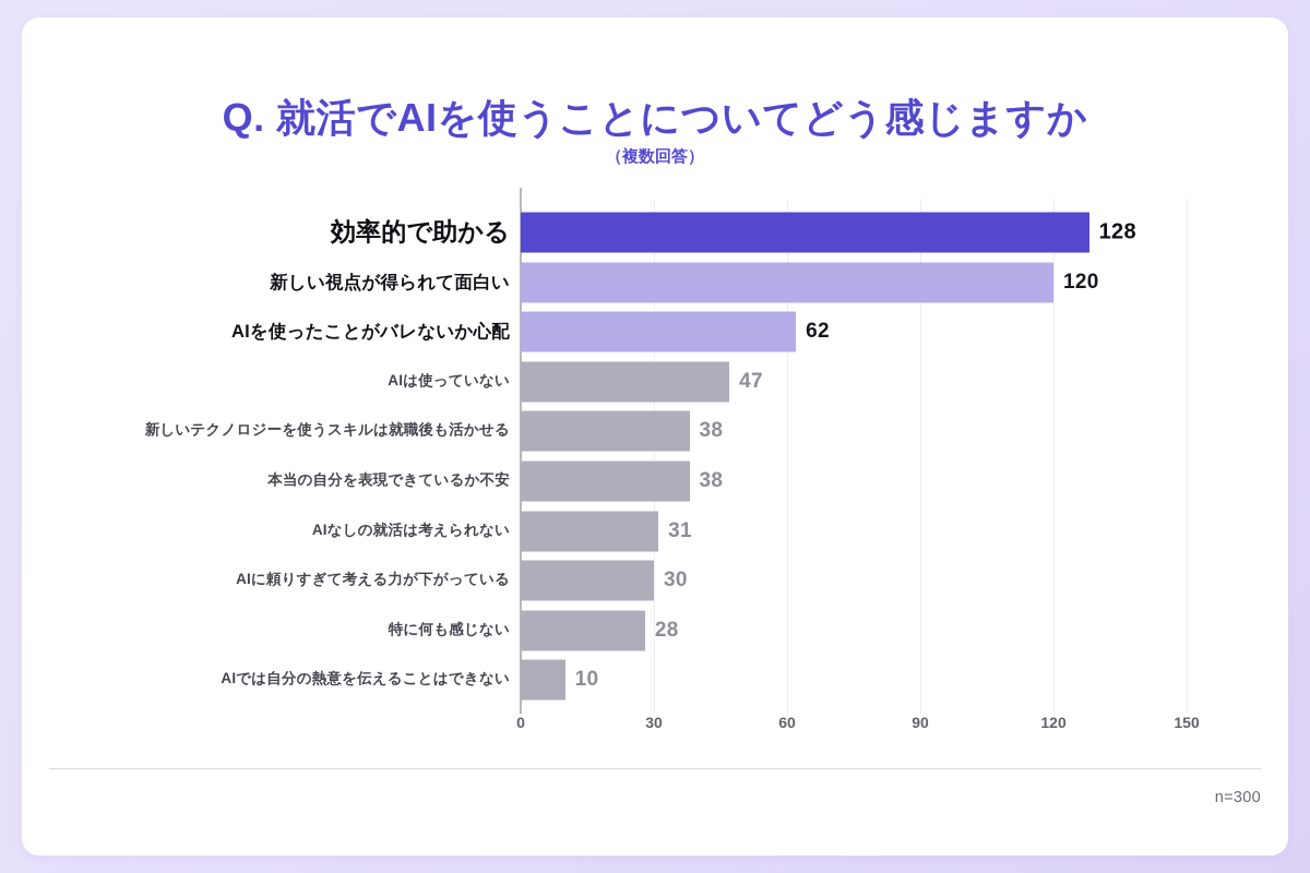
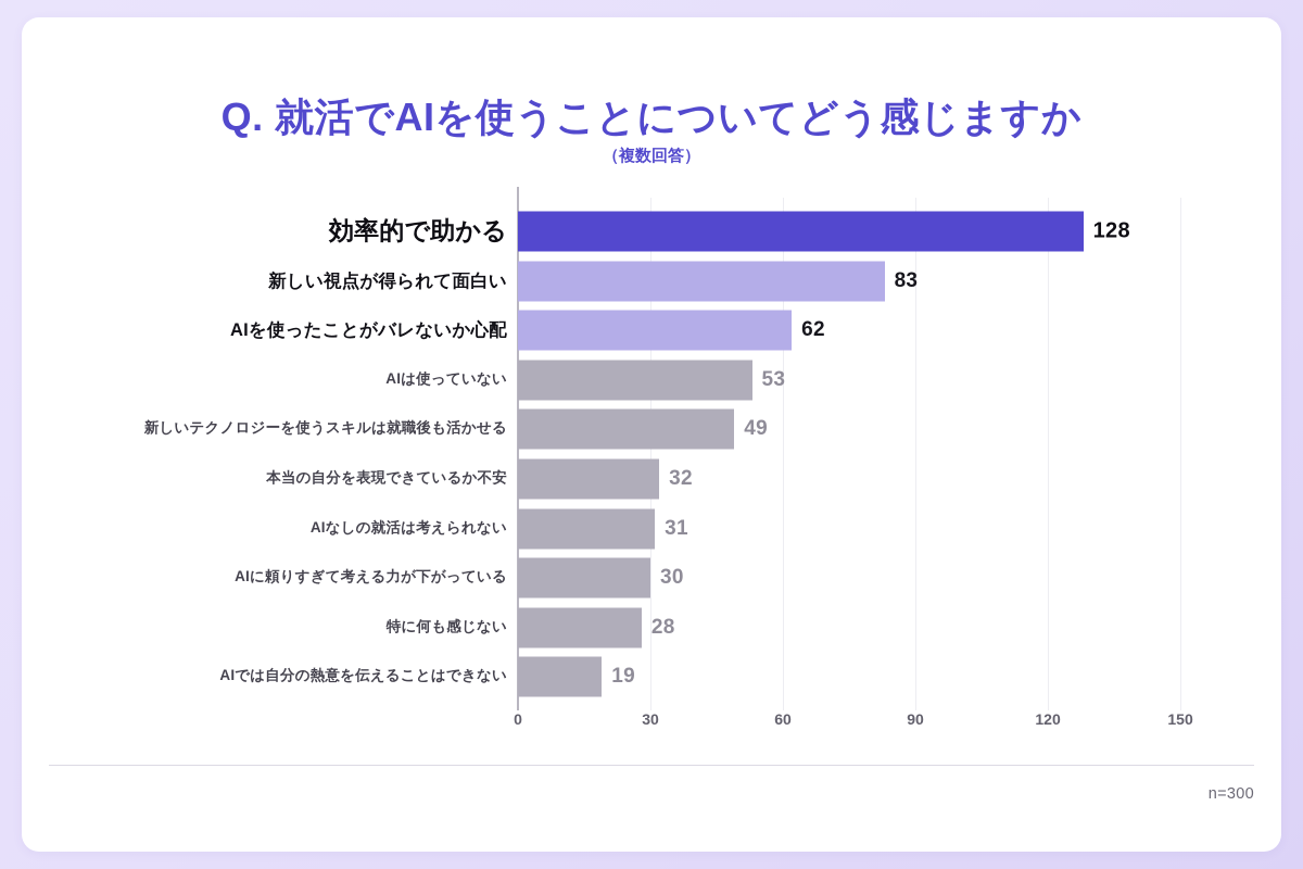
新しい視点が得られて面白い: 120 -> 83
AIは使っていない: 47 -> 53
新しいテクノロジーを使うスキルは就職後も活かせる: 38 -> 49
本当の自分を表現できているか不安: 38 -> 32
AIでは自分の熱意を伝えることはできない: 10 -> 19
